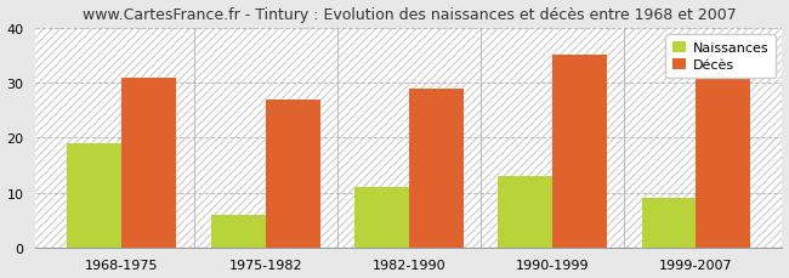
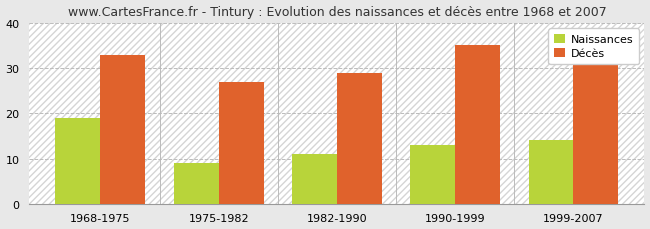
Décès/1968-1975: 31 -> 33
Naissances/1975-1982: 6 -> 9
Naissances/1999-2007: 9 -> 14
